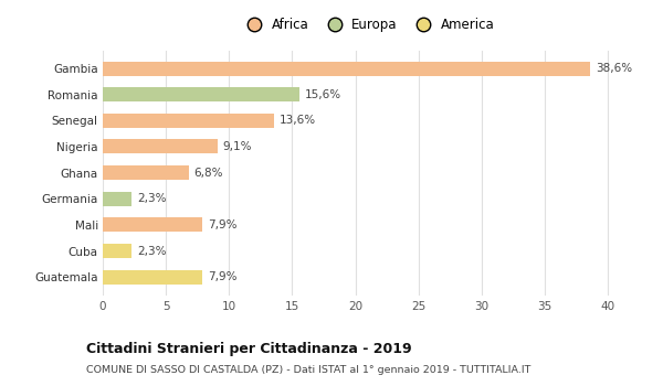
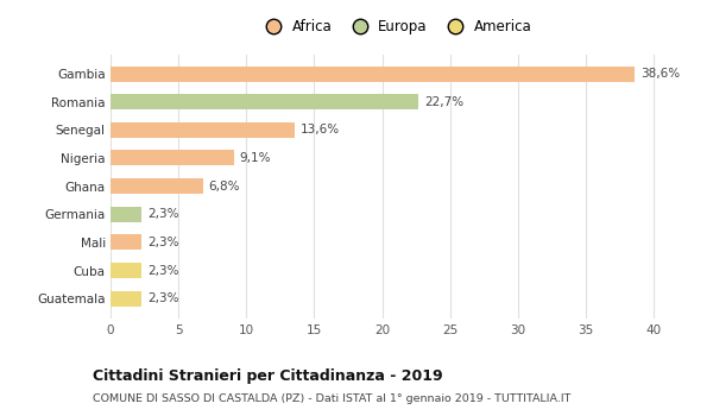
Romania: 15,6% -> 22,7%
Mali: 7,9% -> 2,3%
Guatemala: 7,9% -> 2,3%
